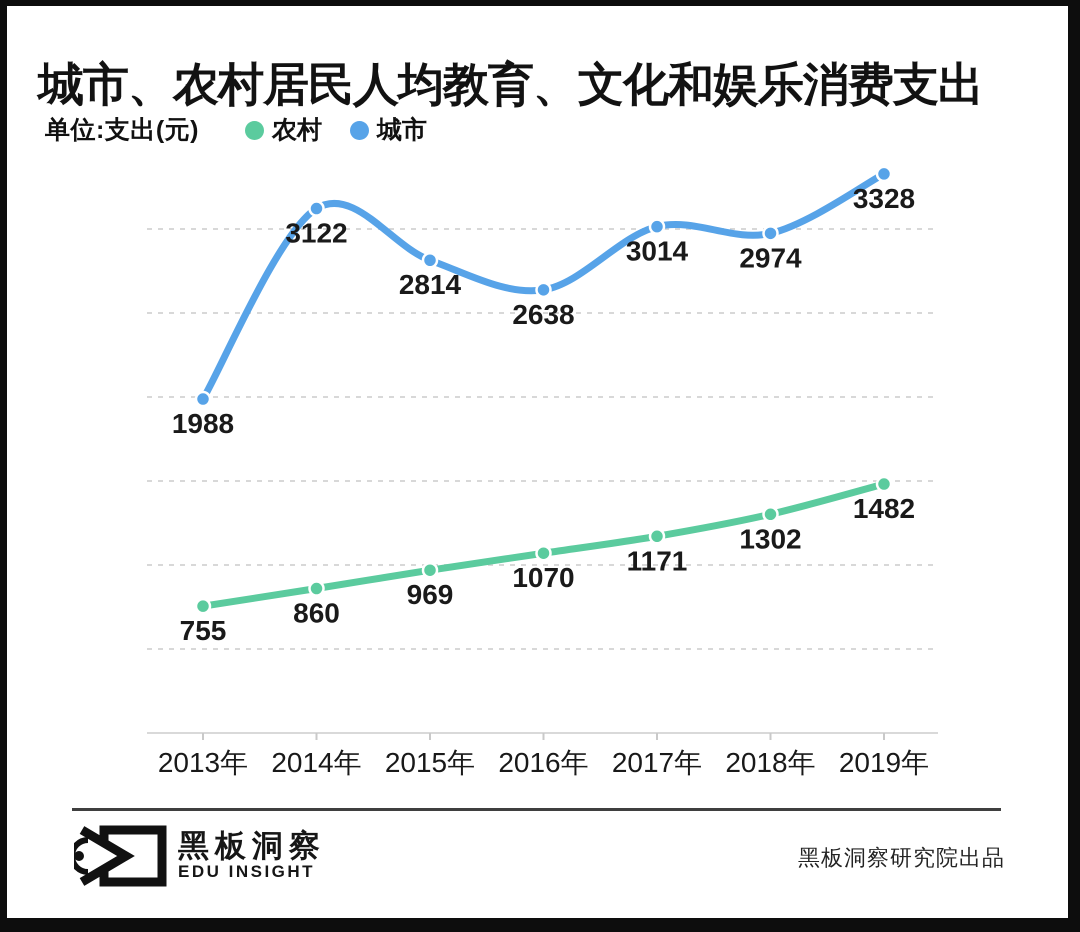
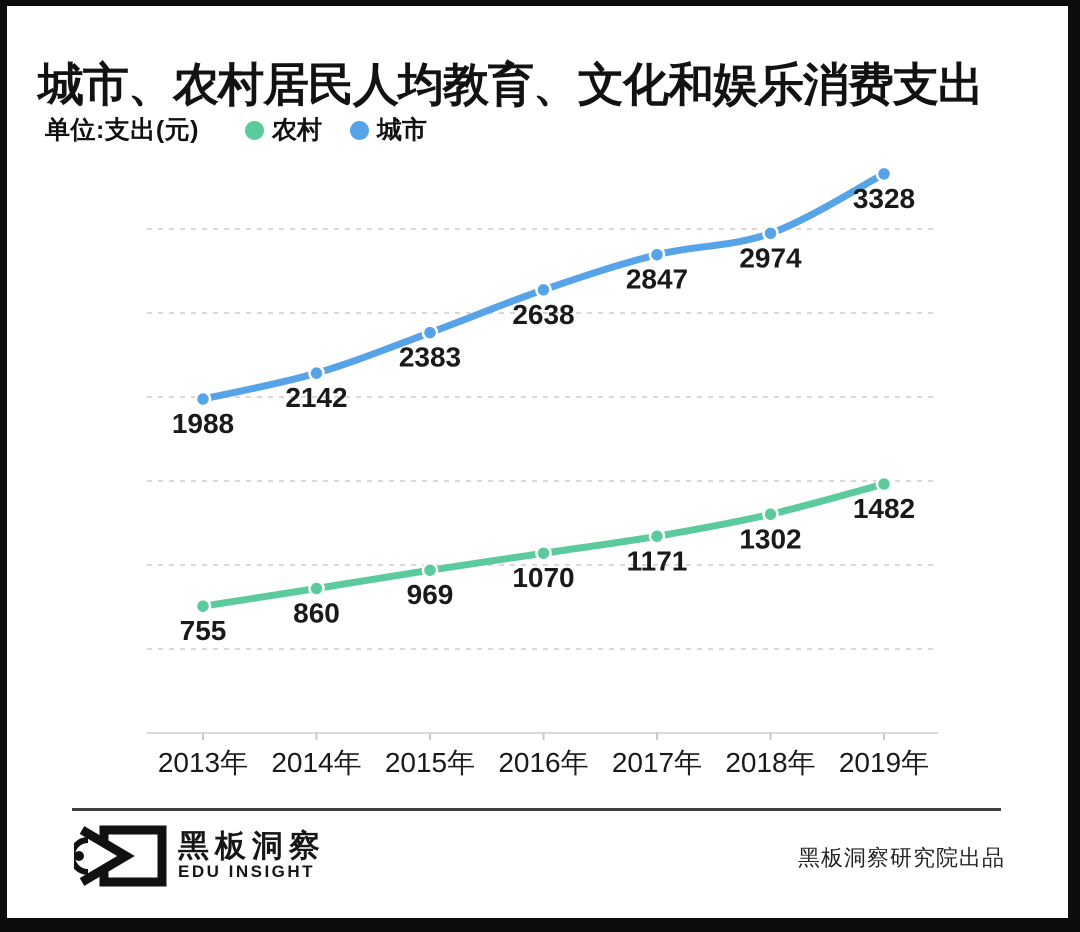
城市/2014年: 3122 -> 2142
城市/2015年: 2814 -> 2383
城市/2017年: 3014 -> 2847
